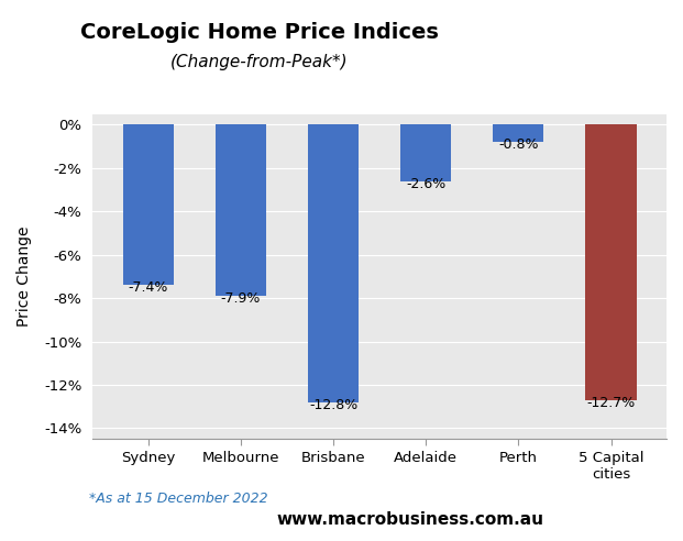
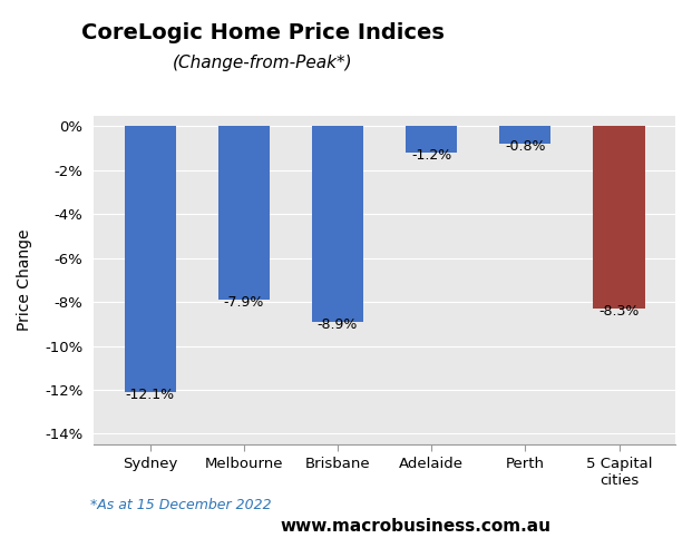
Sydney: -7.4% -> -12.1%
Brisbane: -12.8% -> -8.9%
Adelaide: -2.6% -> -1.2%
5 Capital cities: -12.7% -> -8.3%
